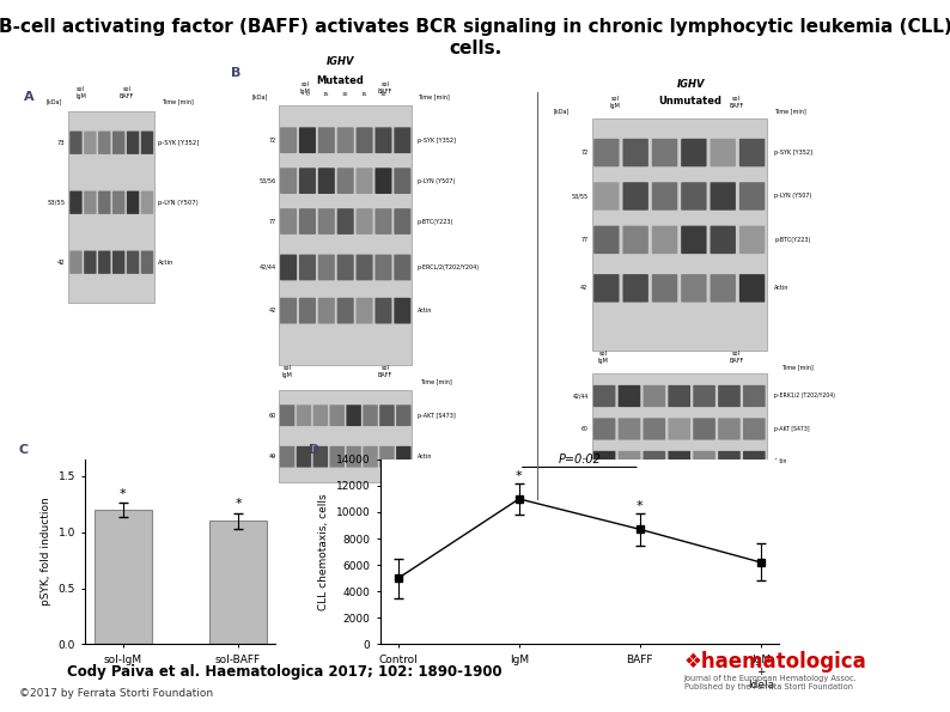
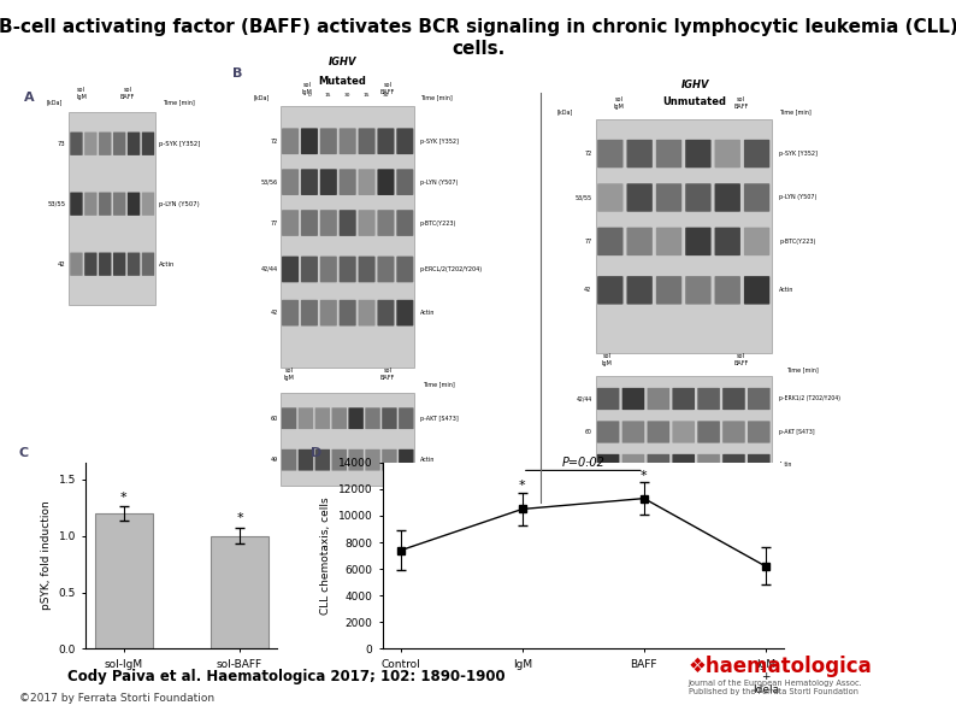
sol-BAFF: 1.1 -> 1.0
Control: 5000 -> 7400
IgM: 11000 -> 10500
BAFF: 8700 -> 11300
